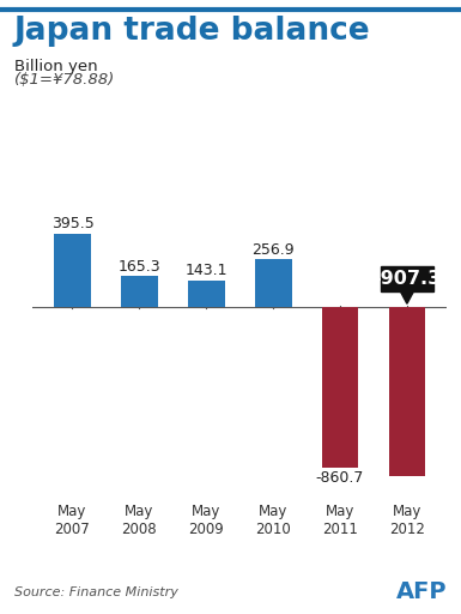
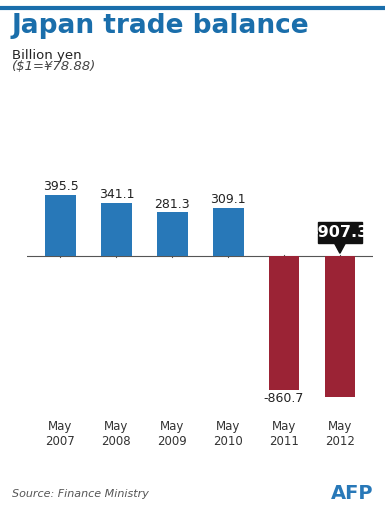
May 2008: 165.3 -> 341.1
May 2009: 143.1 -> 281.3
May 2010: 256.9 -> 309.1
